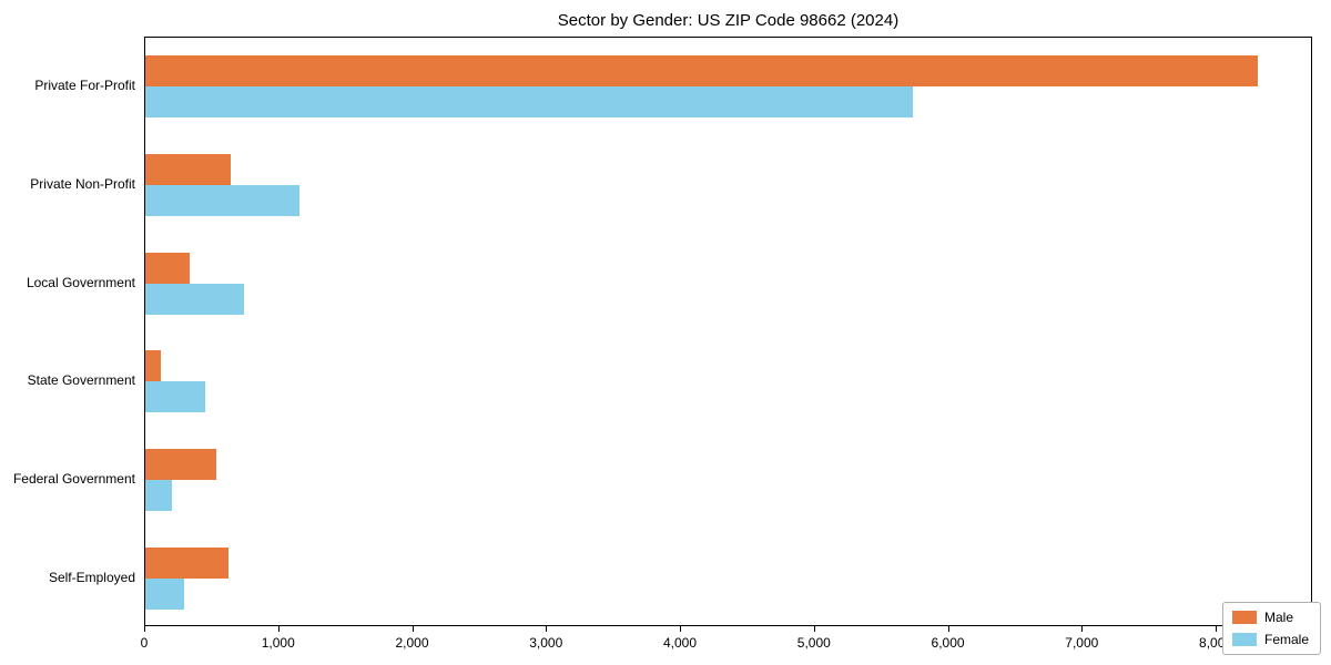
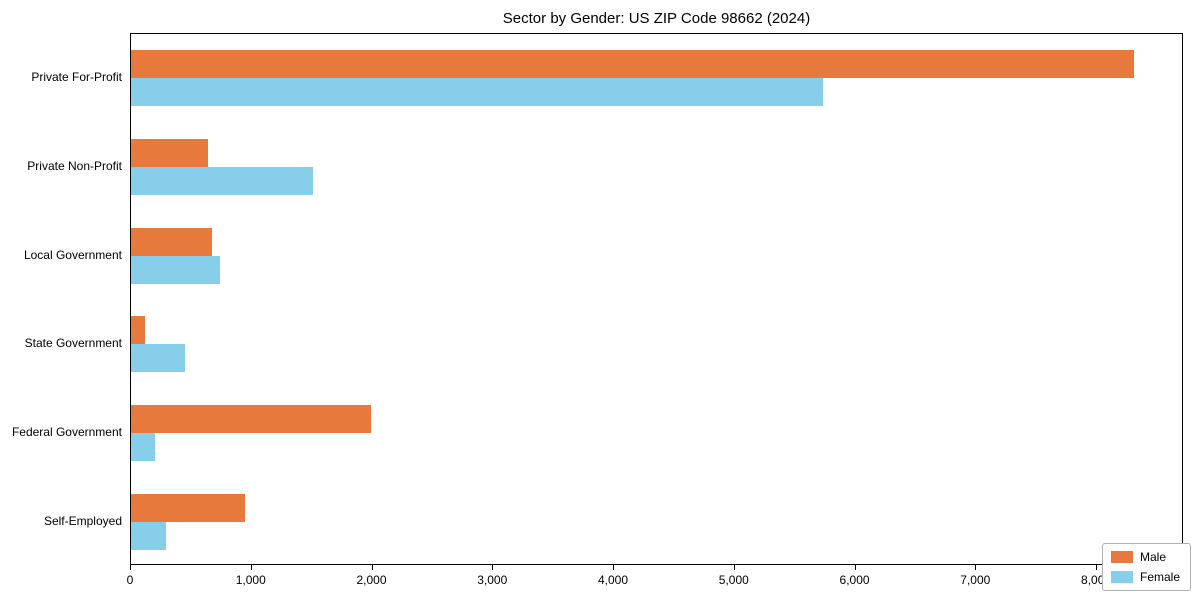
Female/Private Non-Profit: 1150 -> 1510
Male/Local Government: 330 -> 670
Male/Federal Government: 530 -> 1990
Male/Self-Employed: 620 -> 940
